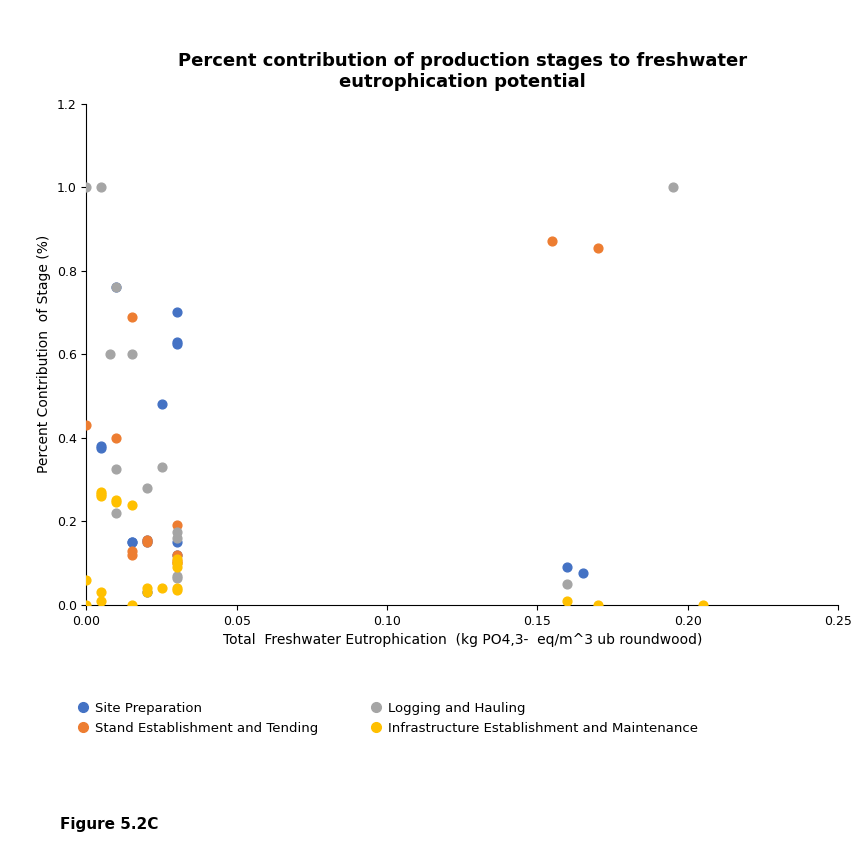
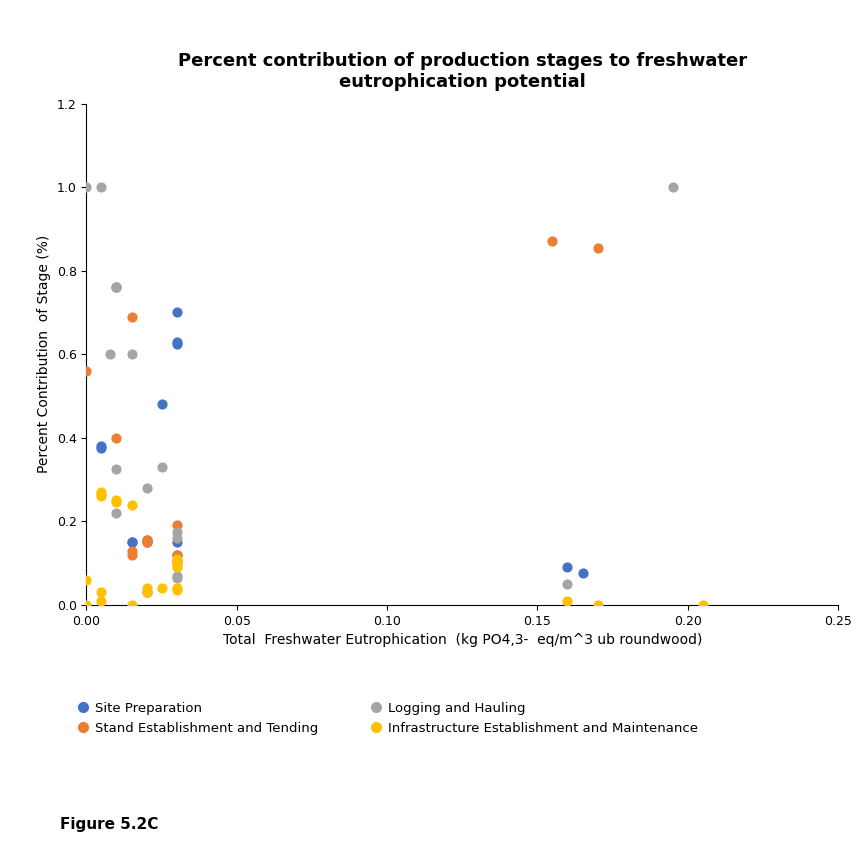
Stand Establishment and Tending/0.00: 0.430 -> 0.560
